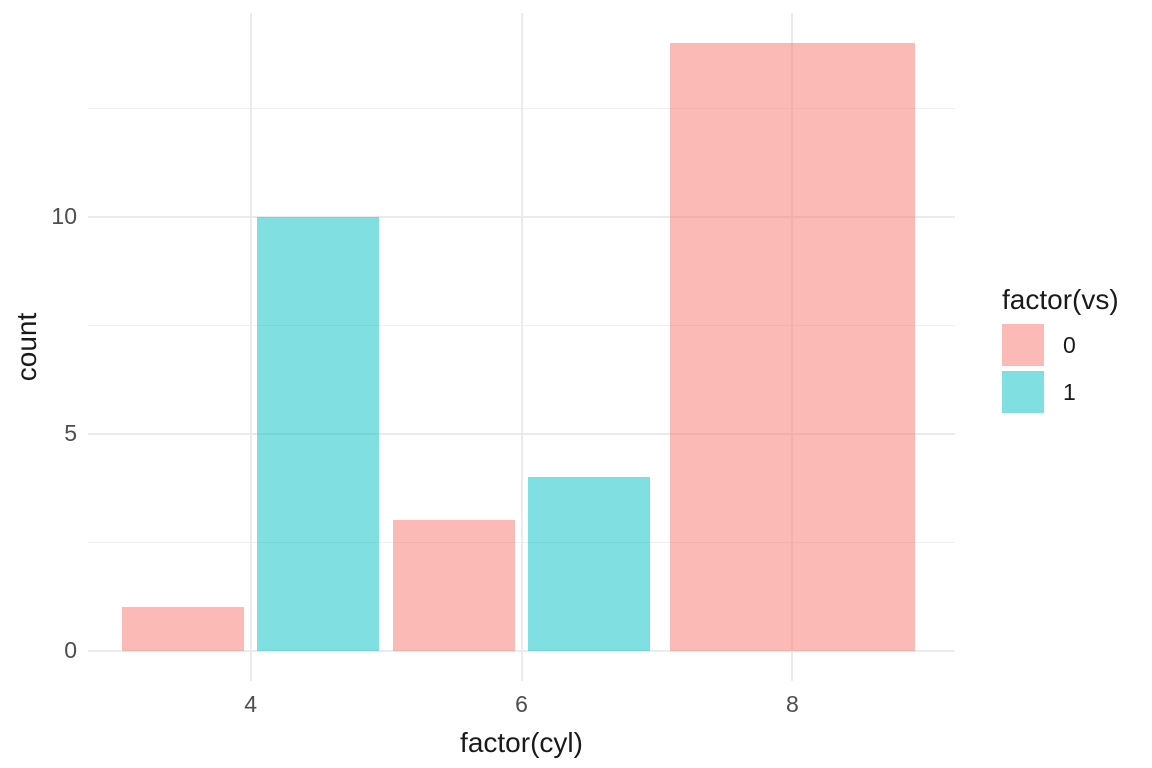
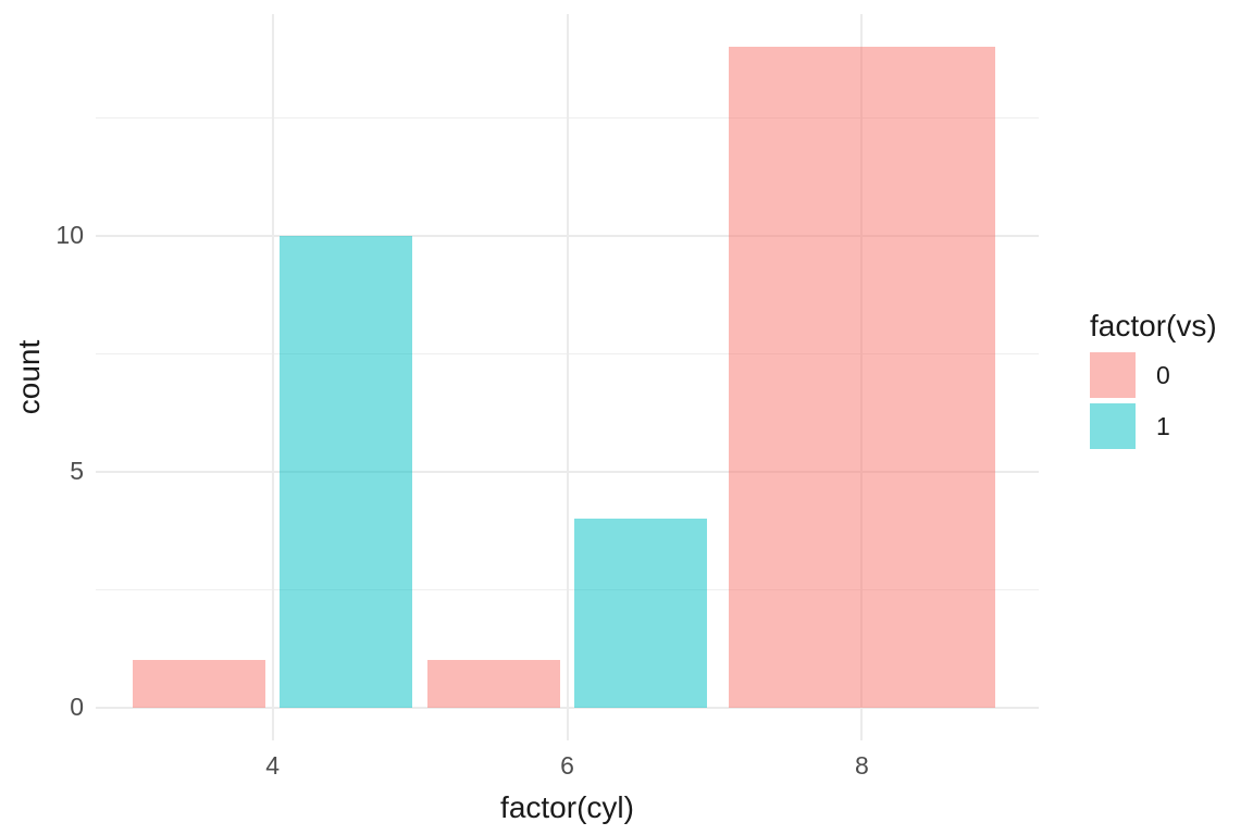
0/6: 3 -> 1
